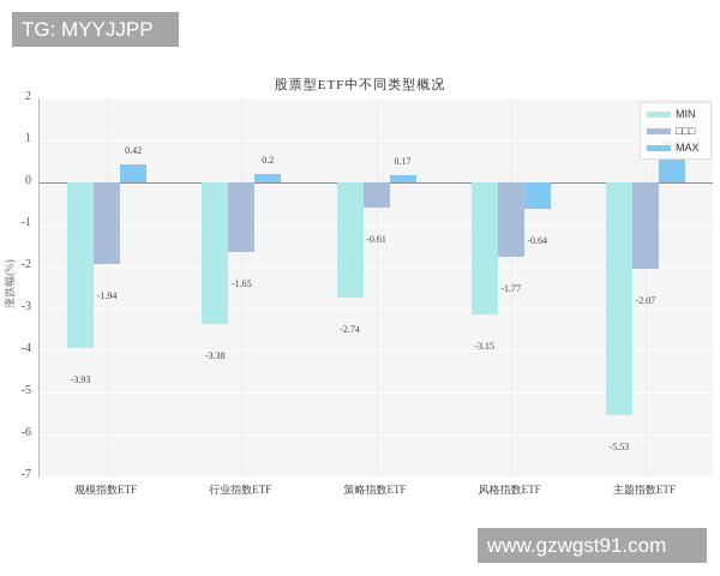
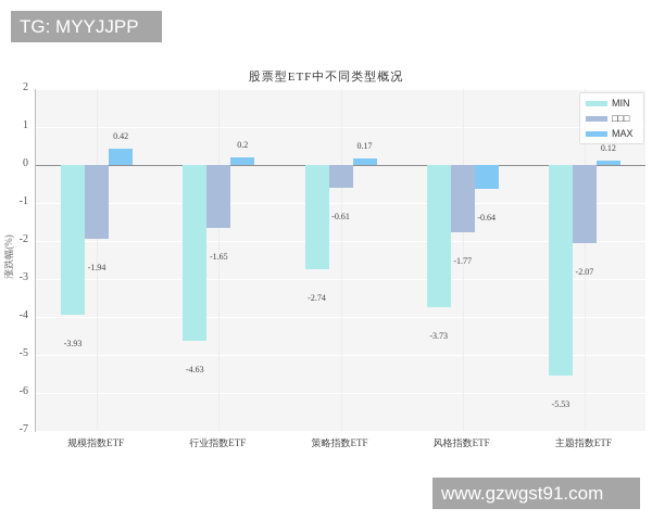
MIN/行业指数ETF: -3.38 -> -4.63
MIN/风格指数ETF: -3.15 -> -3.73
MAX/主题指数ETF: 0.61 -> 0.12
